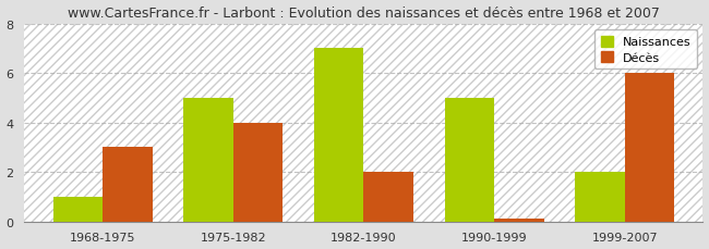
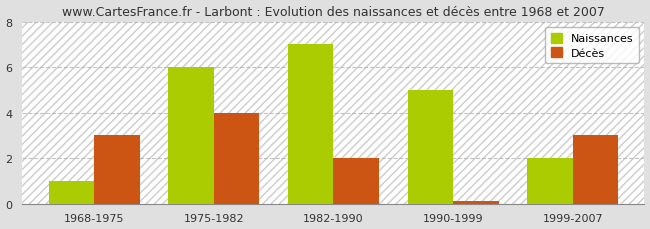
Naissances/1975-1982: 5 -> 6
Décès/1999-2007: 6.0 -> 3.0
